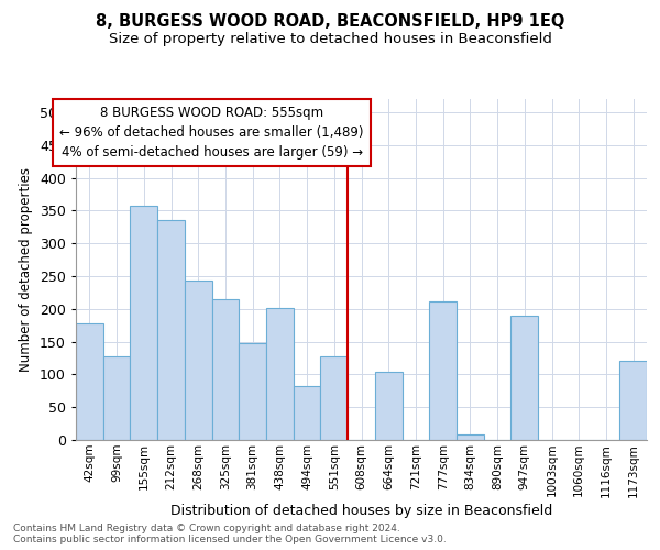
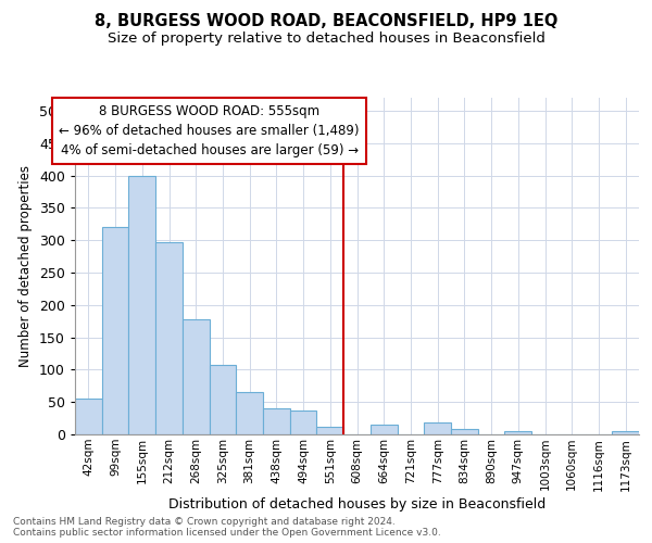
42sqm: 178 -> 55
99sqm: 128 -> 320
155sqm: 358 -> 400
212sqm: 336 -> 297
268sqm: 244 -> 178
325sqm: 214 -> 108
381sqm: 148 -> 65
438sqm: 202 -> 40
494sqm: 82 -> 37
551sqm: 128 -> 12
664sqm: 104 -> 15
777sqm: 212 -> 18
947sqm: 190 -> 5
1173sqm: 120 -> 5
